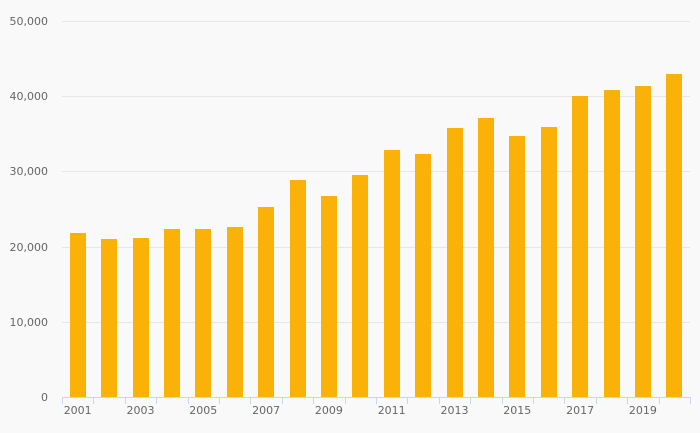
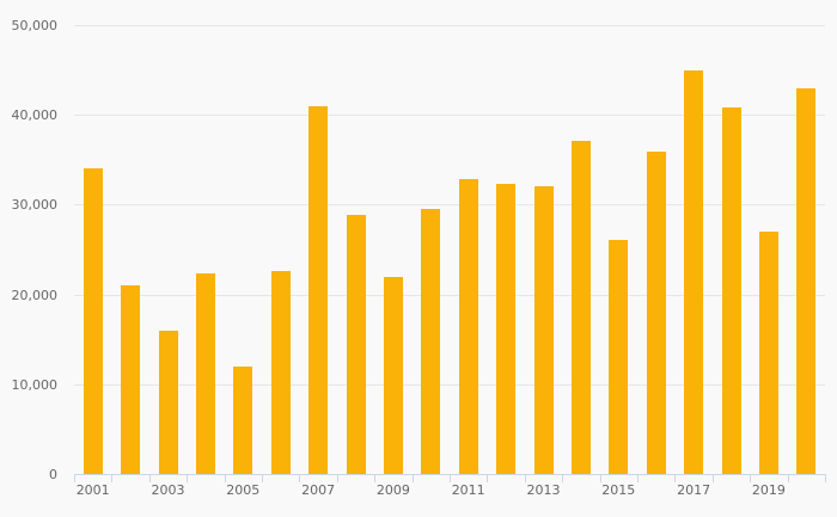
2001: 22000 -> 34000
2003: 21000 -> 16000
2005: 22000 -> 12000
2007: 25000 -> 41000
2009: 27000 -> 22000
2013: 36000 -> 32000
2015: 35000 -> 26000
2017: 40000 -> 45000
2019: 41000 -> 27000
